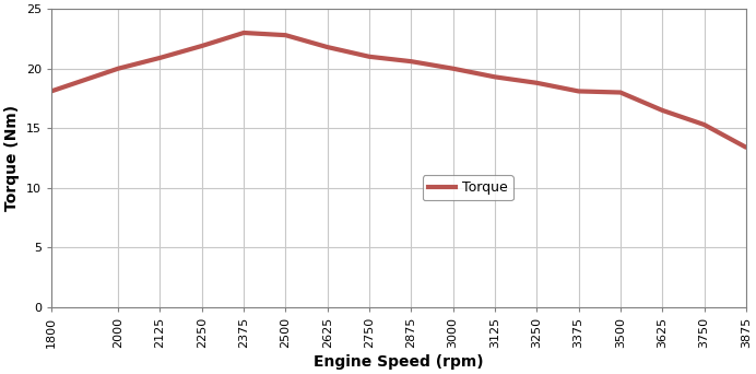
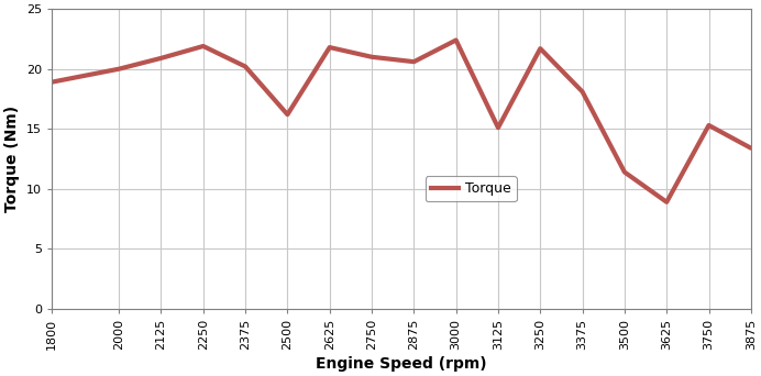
1800: 18.1 -> 18.9
2375: 23.0 -> 20.2
2500: 22.8 -> 16.2
3000: 20.0 -> 22.4
3125: 19.3 -> 15.1
3250: 18.8 -> 21.7
3500: 18.0 -> 11.4
3625: 16.5 -> 8.9
